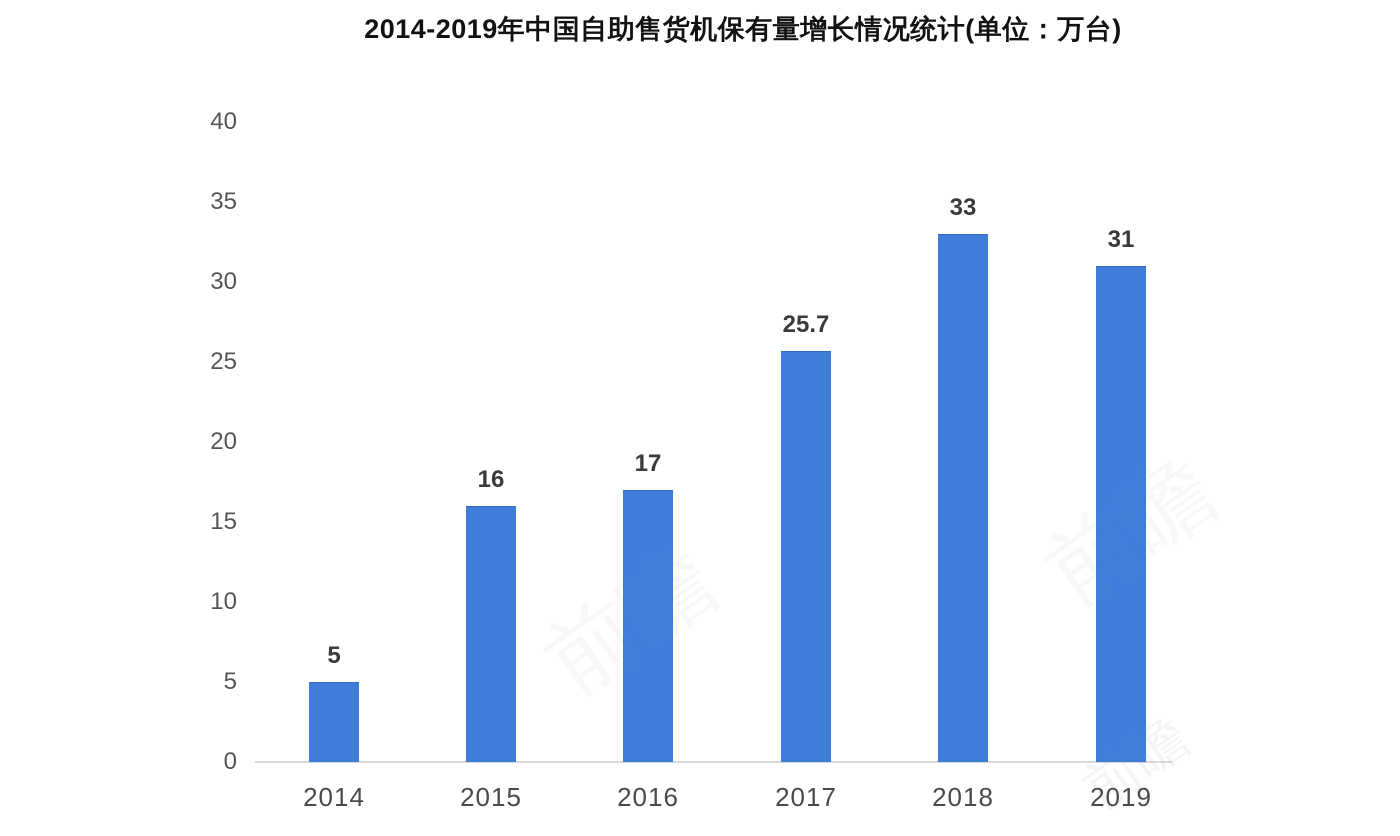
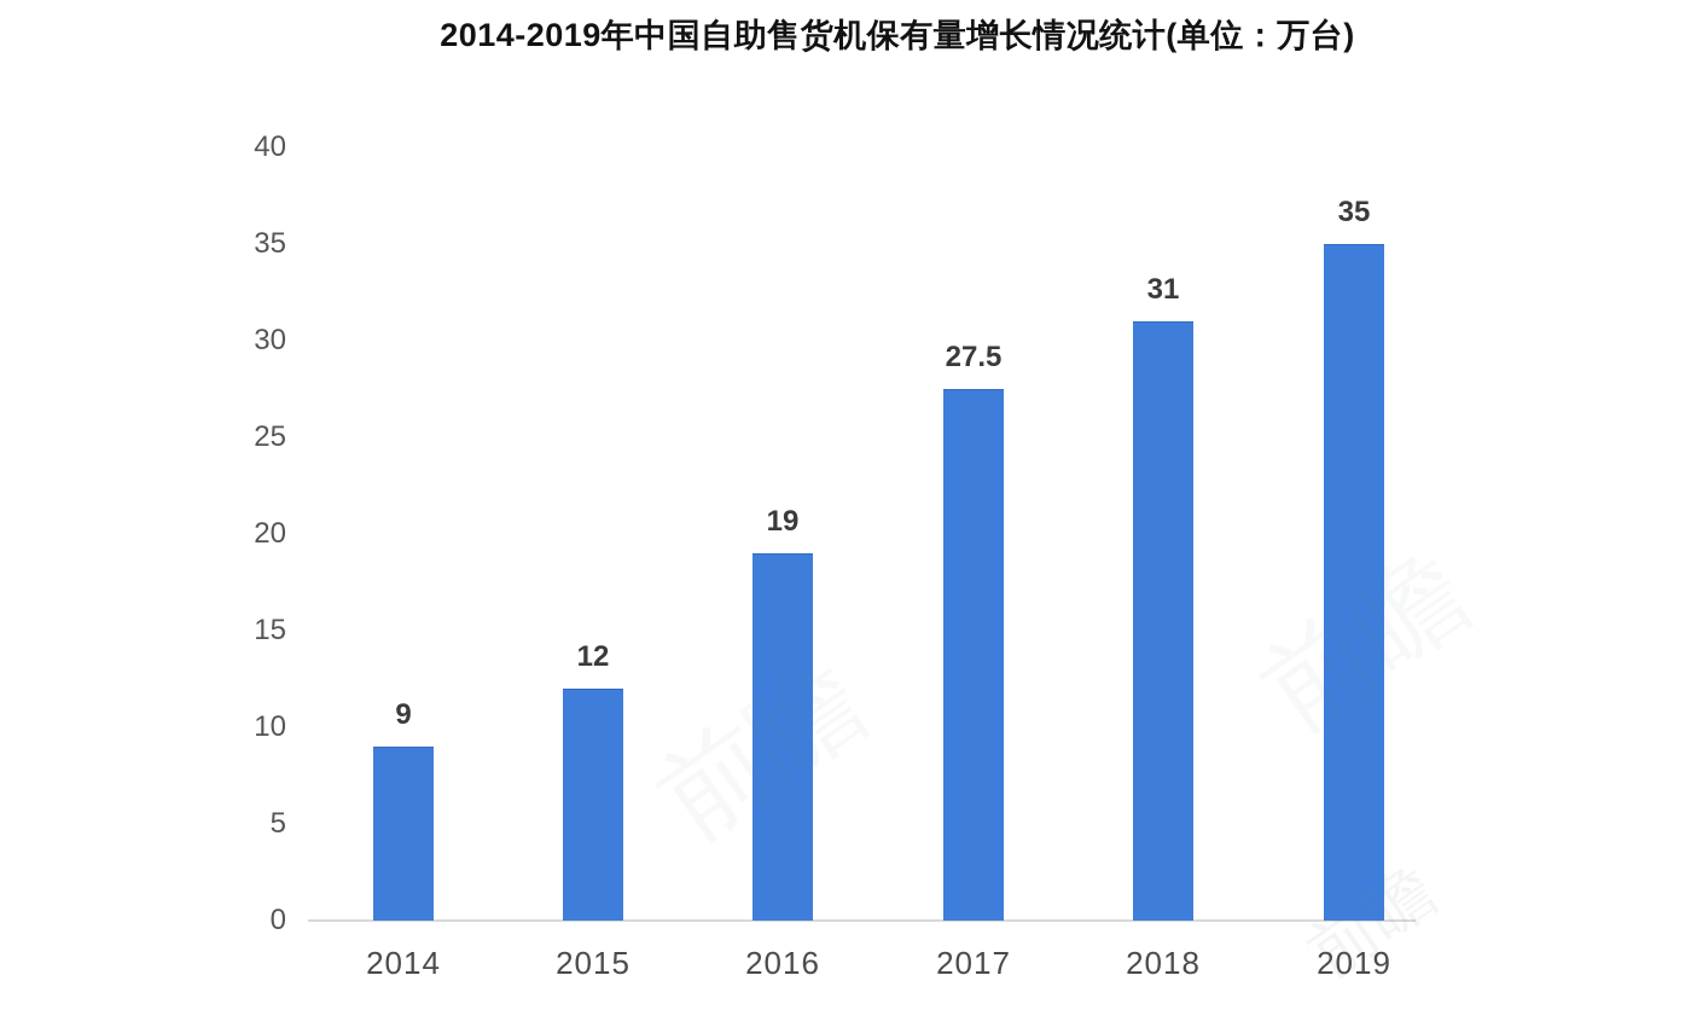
2014: 5 -> 9
2015: 16 -> 12
2016: 17 -> 19
2017: 25.7 -> 27.5
2018: 33 -> 31
2019: 31 -> 35
